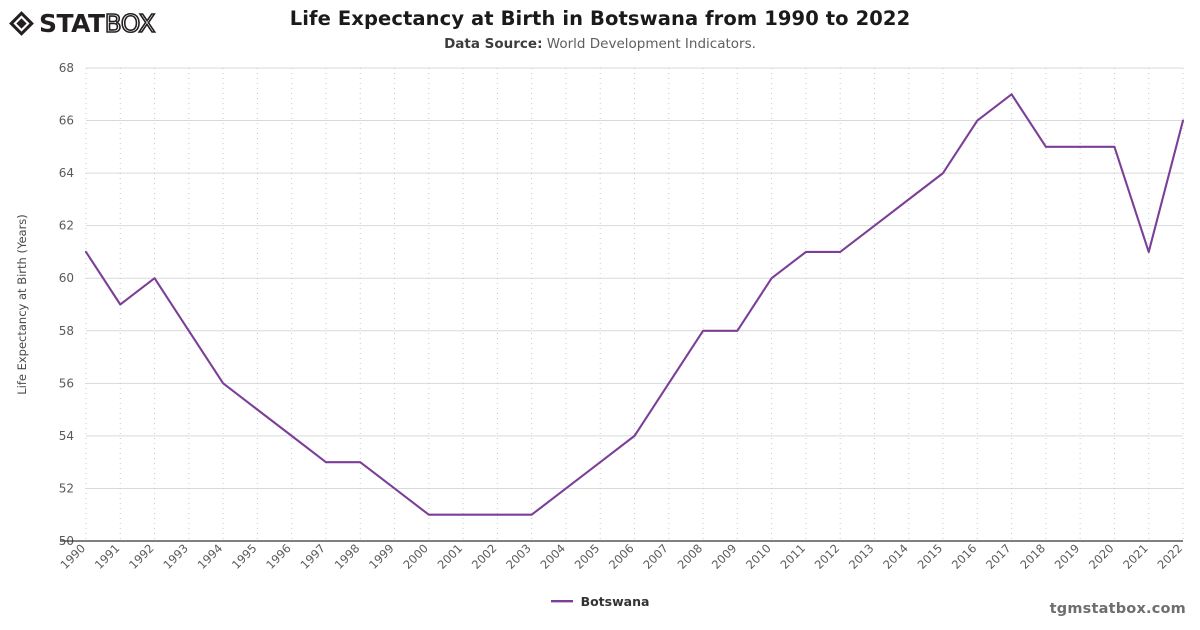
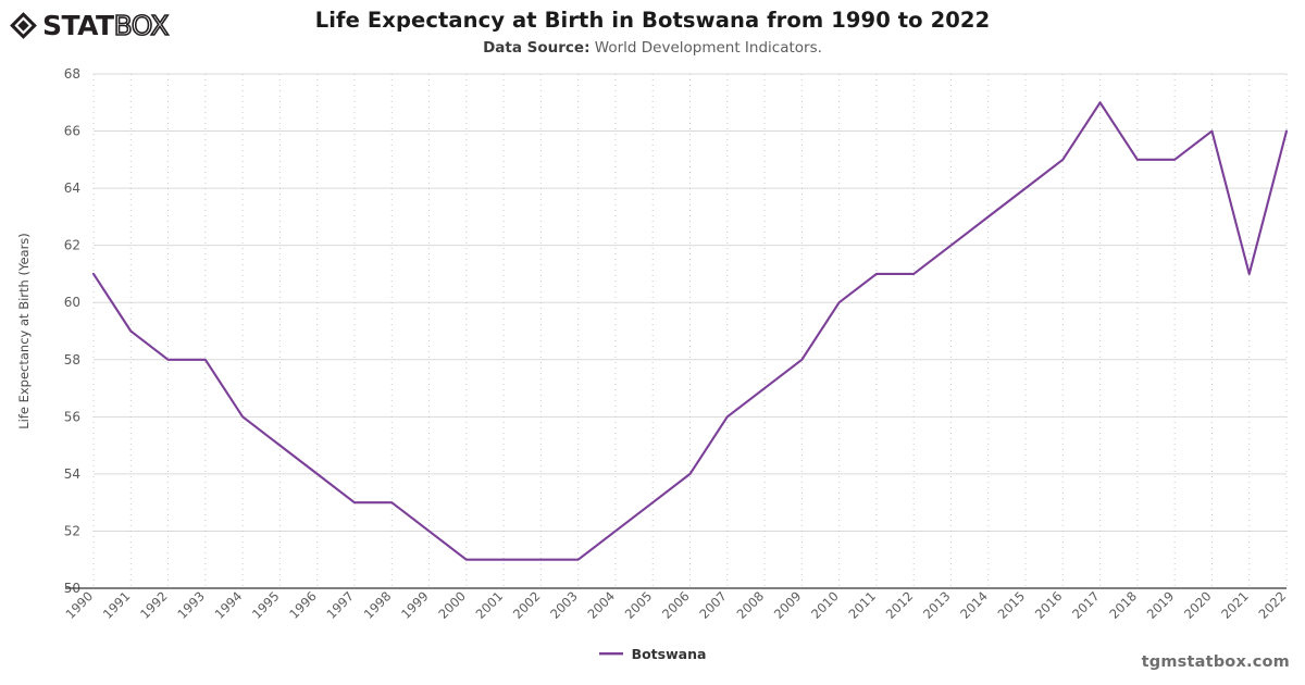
1992: 60 -> 58
2008: 58 -> 57
2016: 66 -> 65
2020: 65 -> 66
